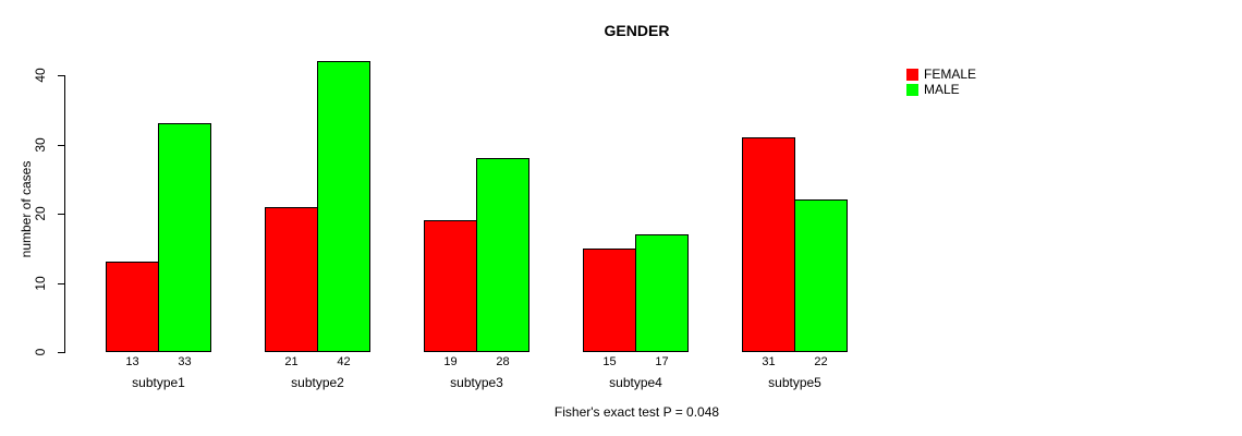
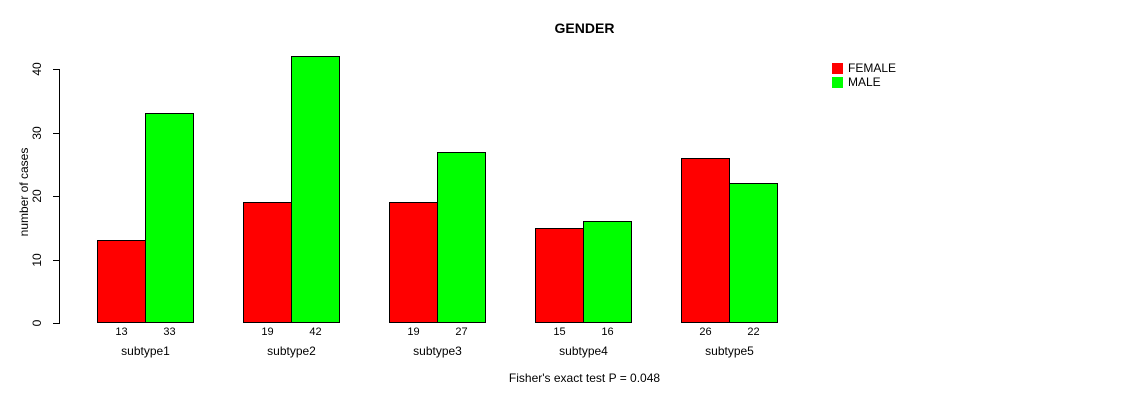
FEMALE/subtype2: 21 -> 19
MALE/subtype3: 28 -> 27
MALE/subtype4: 17 -> 16
FEMALE/subtype5: 31 -> 26
